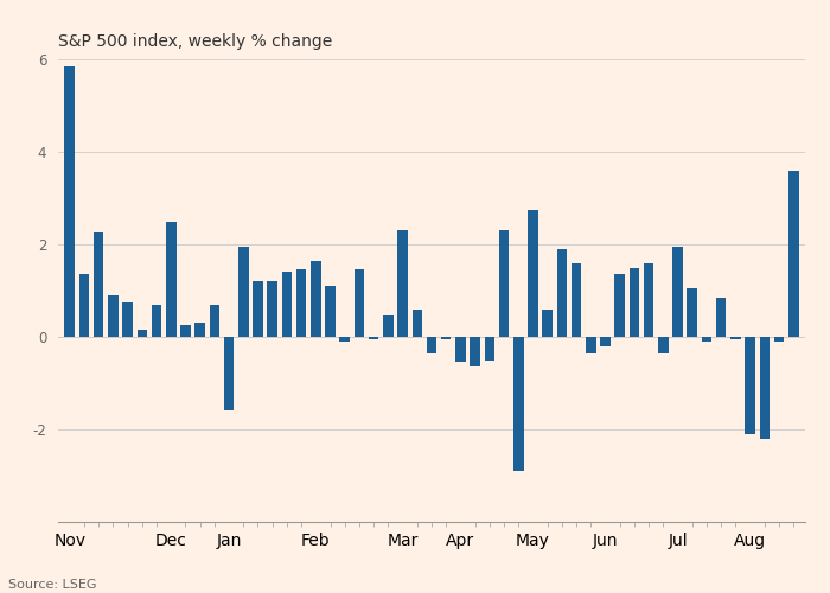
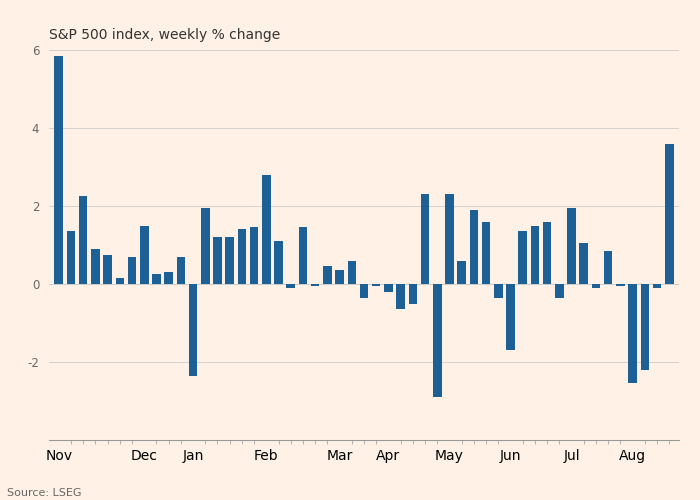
Dec: 2.50 -> 1.50
Jan: -1.60 -> -2.35
Feb: 1.65 -> 2.80
Mar: 2.30 -> 0.35
Apr: -0.55 -> -0.20
May: 2.75 -> 2.30
Jun: -0.20 -> -1.70
Aug: -2.10 -> -2.55
